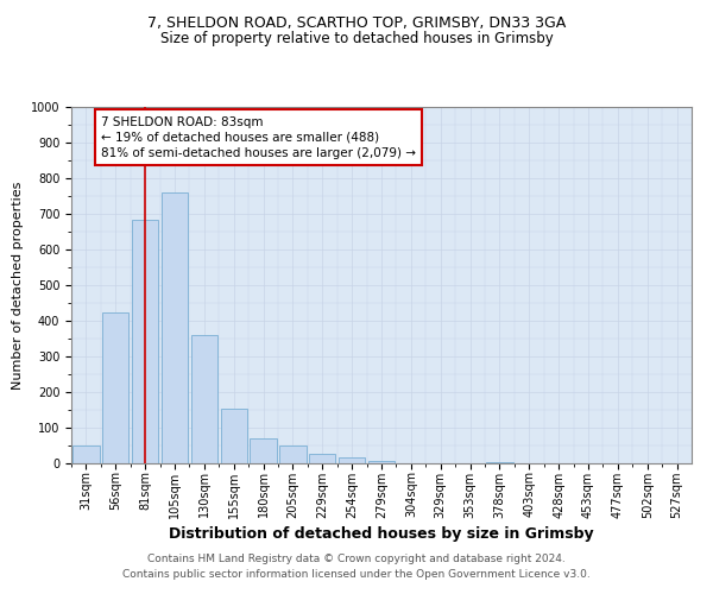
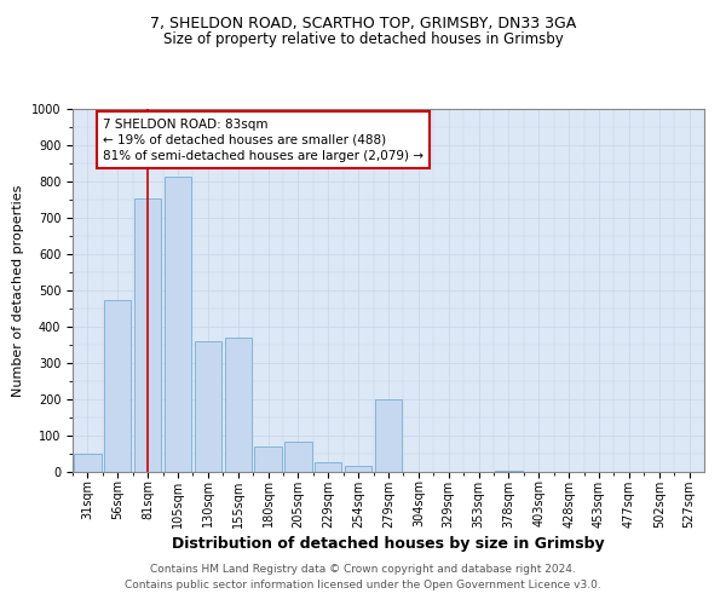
56sqm: 425 -> 475
81sqm: 685 -> 755
105sqm: 760 -> 815
155sqm: 152 -> 370
205sqm: 50 -> 85
279sqm: 8 -> 200
